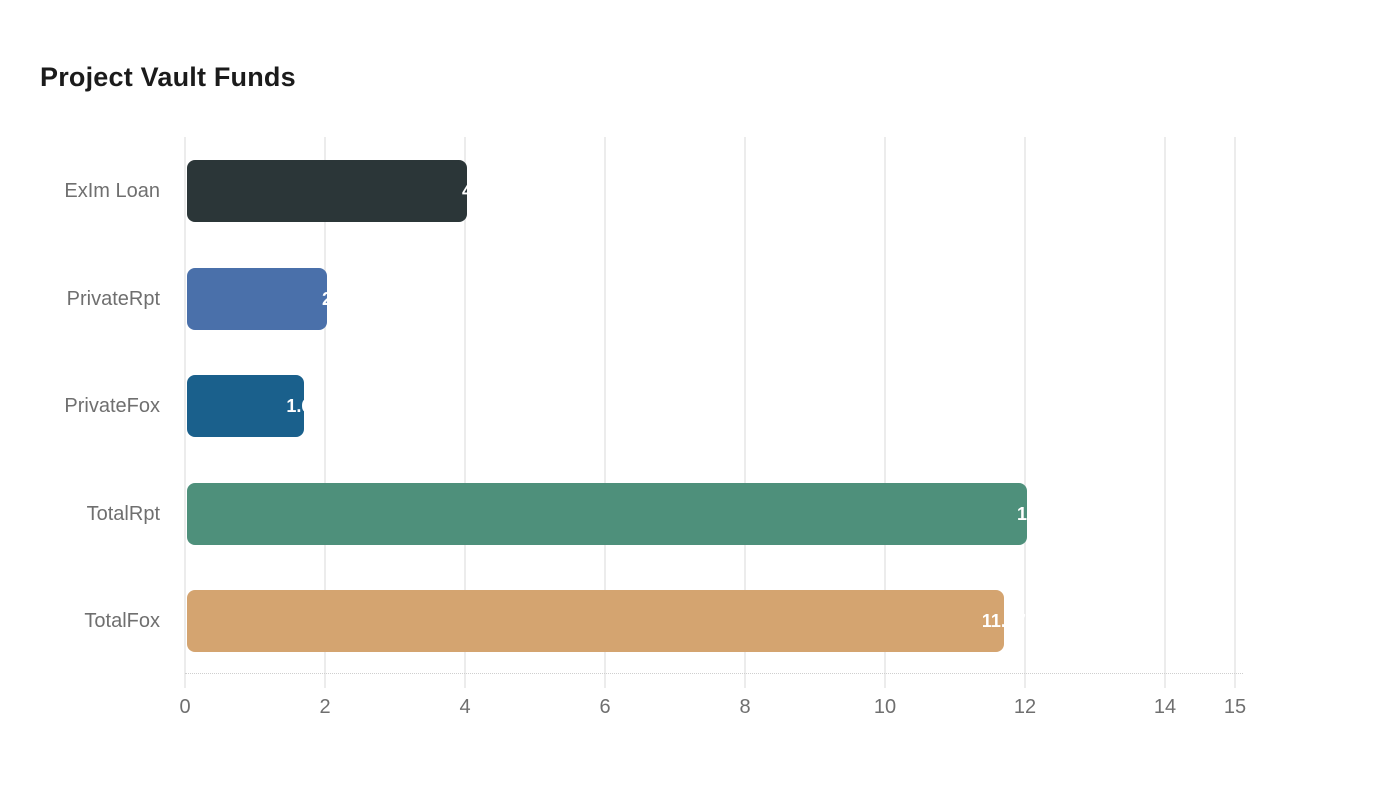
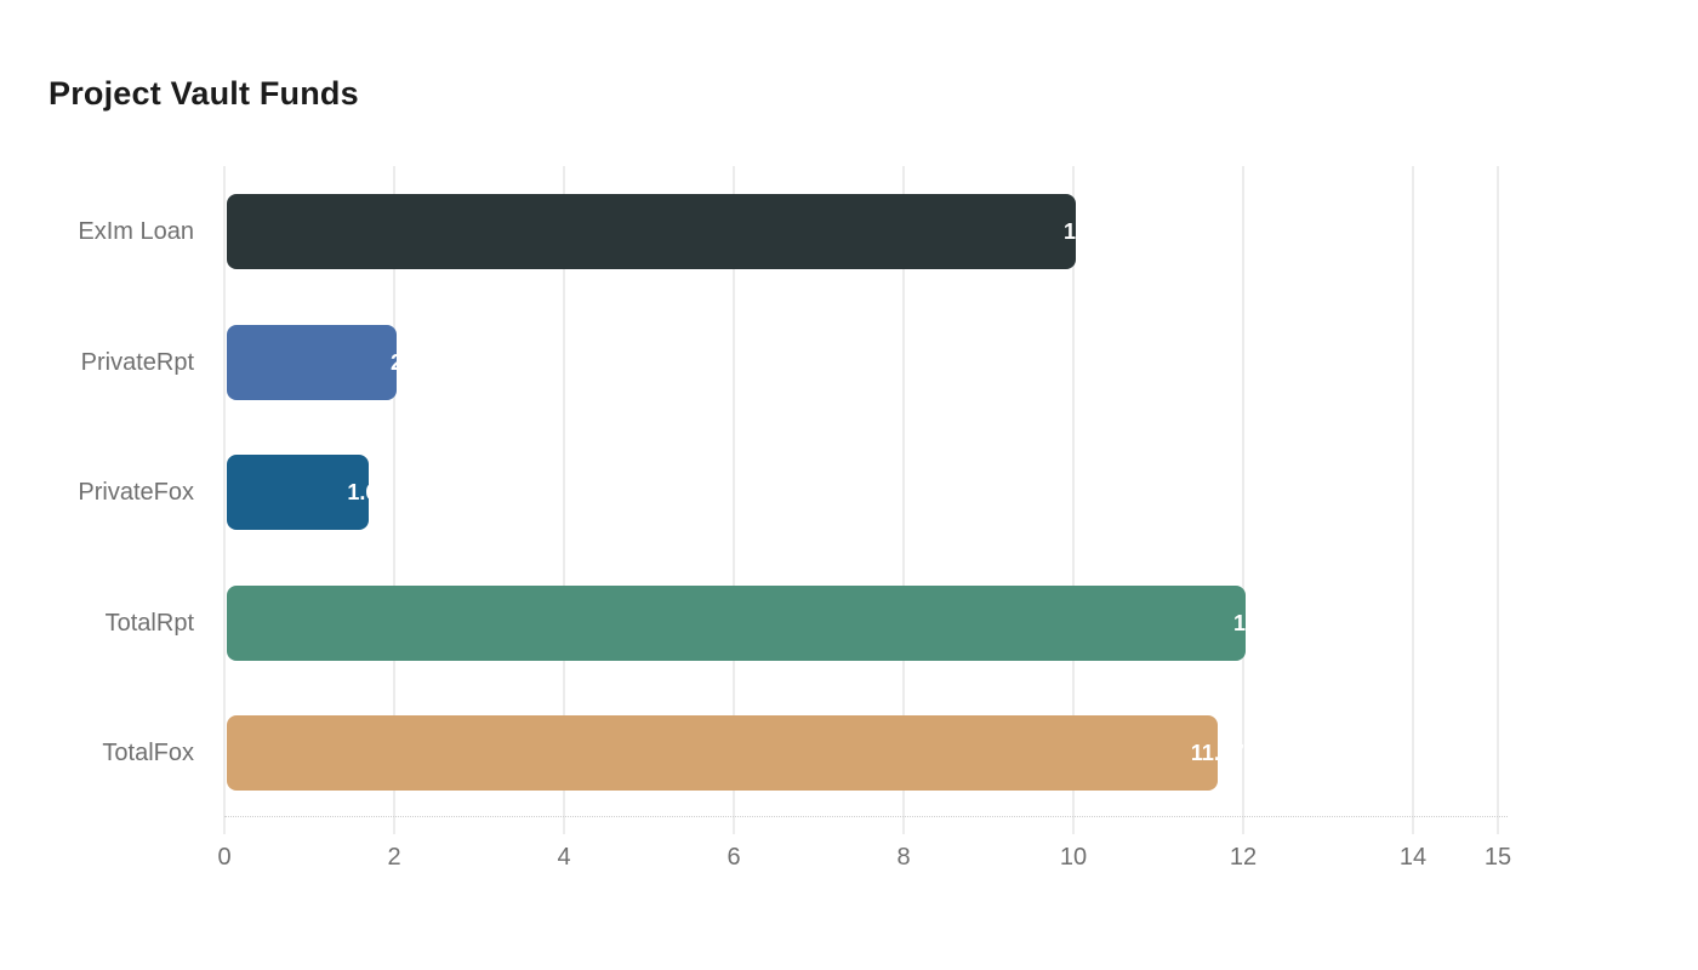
ExIm Loan: 4 -> 10
